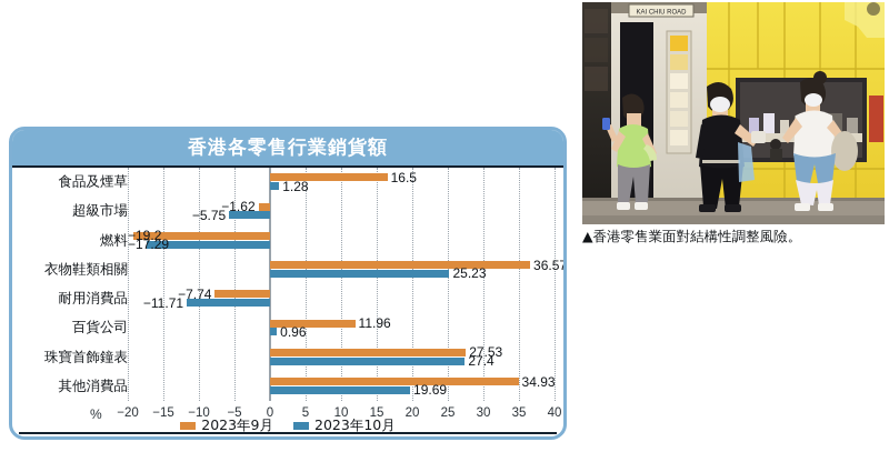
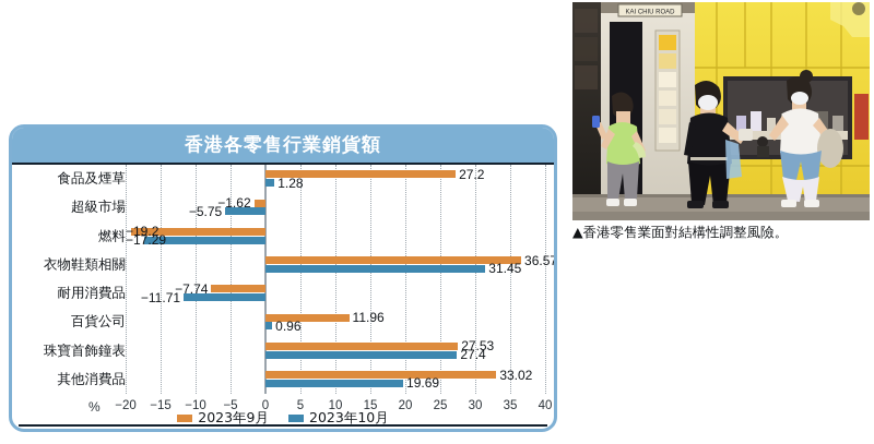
2023年9月/食品及煙草: 16.5 -> 27.2
2023年10月/衣物鞋類相關: 25.23 -> 31.45
2023年9月/其他消費品: 34.93 -> 33.02
